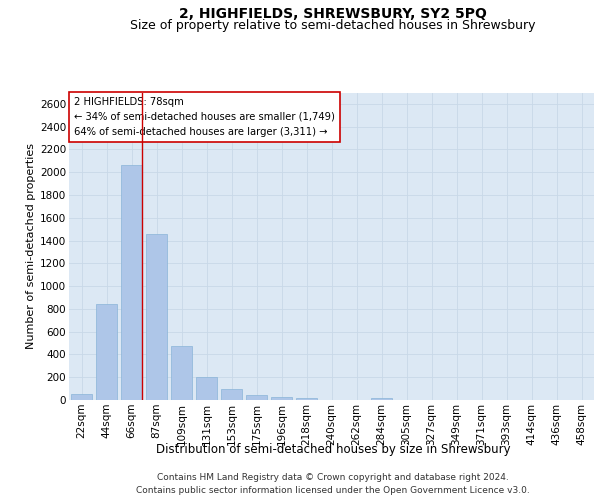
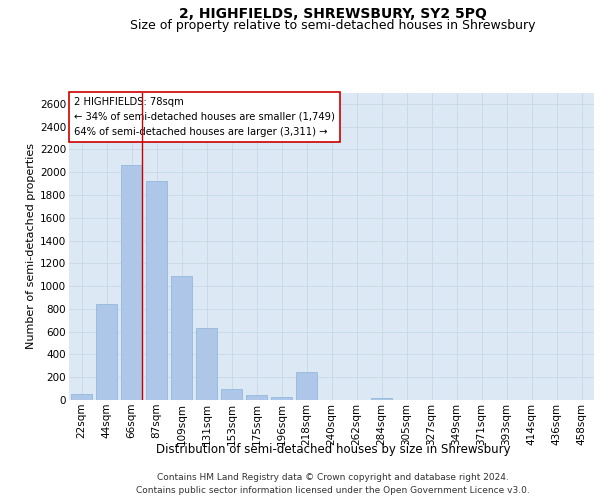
87sqm: 1460 -> 1920
109sqm: 470 -> 1090
131sqm: 200 -> 630
218sqm: 20 -> 250
